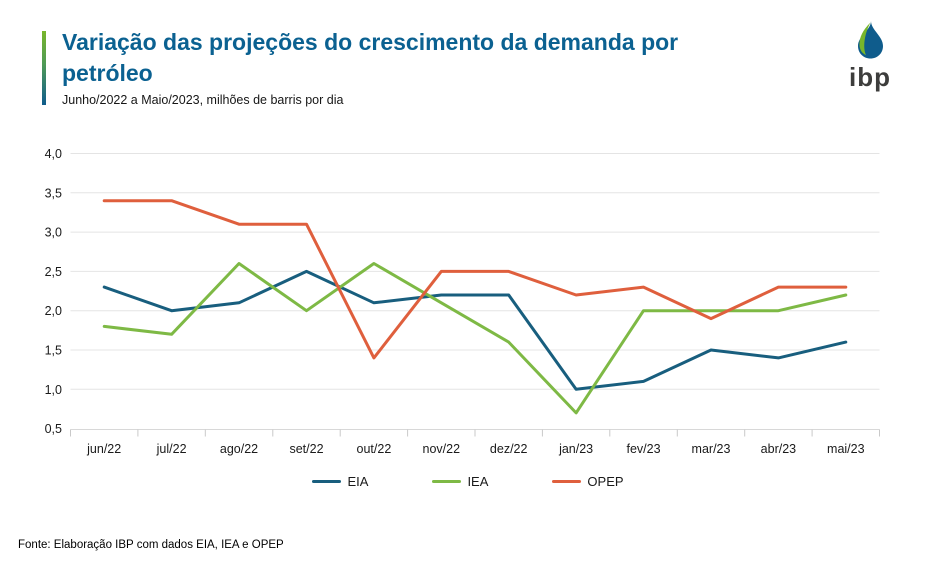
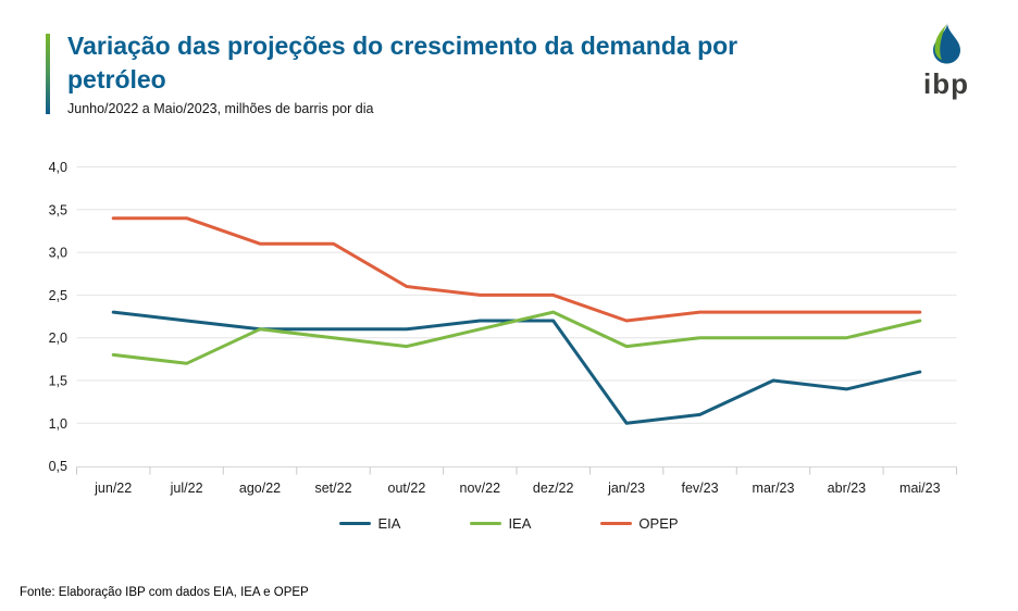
EIA/jul/22: 2,0 -> 2,2
IEA/ago/22: 2,6 -> 2,1
EIA/set/22: 2,5 -> 2,1
IEA/out/22: 2,6 -> 1,9
OPEP/out/22: 1,4 -> 2,6
IEA/dez/22: 1,6 -> 2,3
IEA/jan/23: 0,7 -> 1,9
OPEP/mar/23: 1,9 -> 2,3
